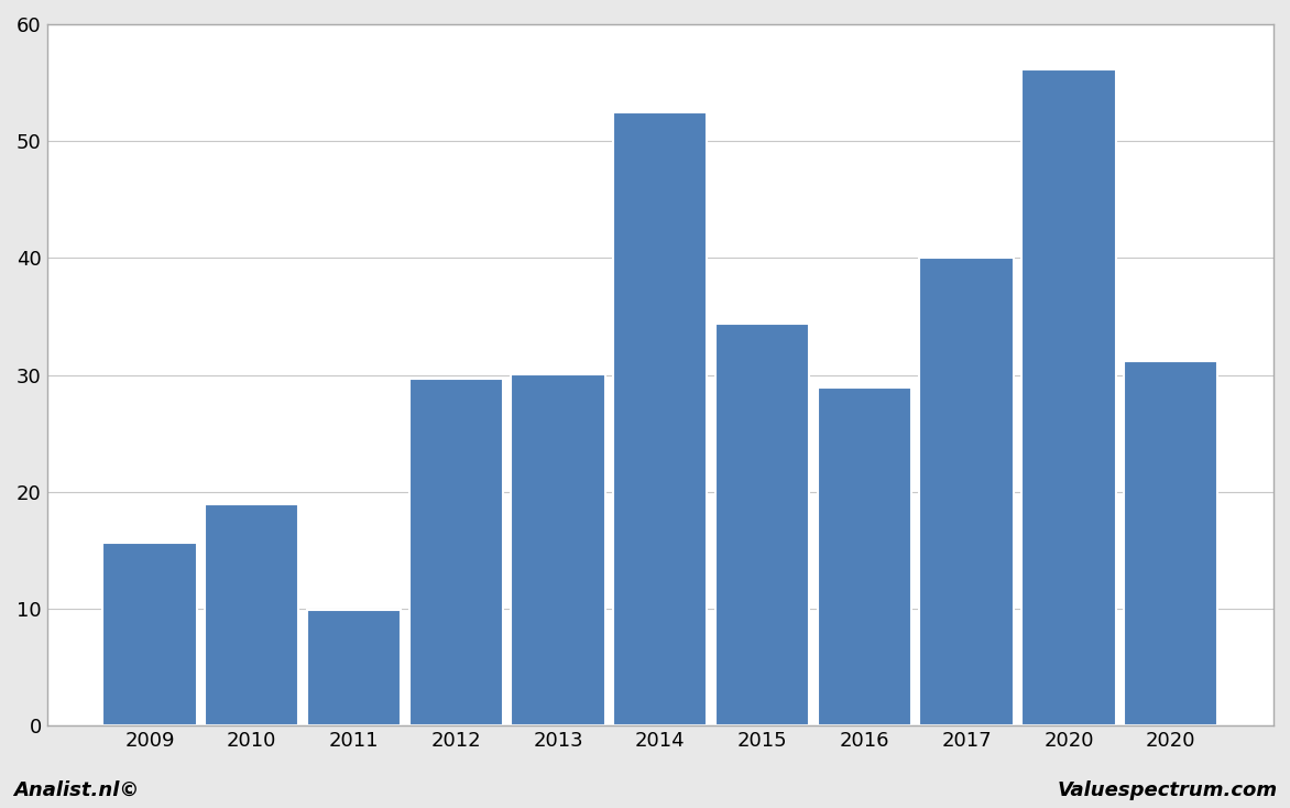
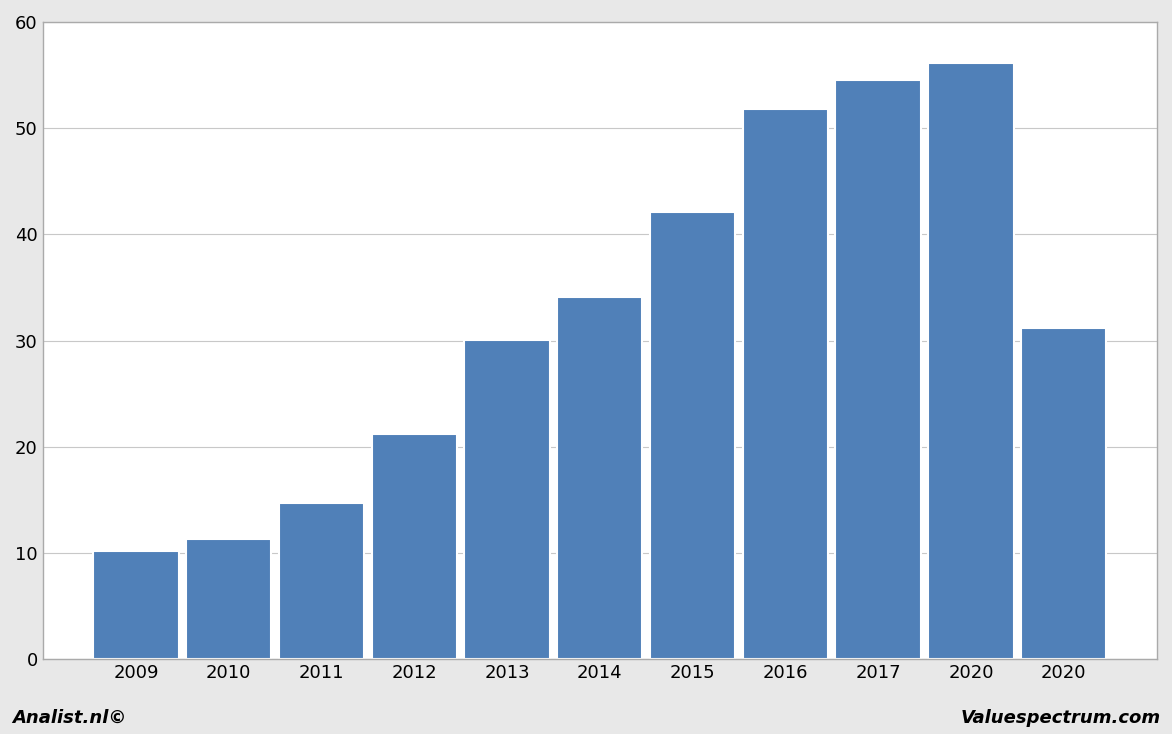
2009: 15.7 -> 10.2
2010: 19.0 -> 11.3
2011: 9.9 -> 14.7
2012: 29.7 -> 21.2
2014: 52.5 -> 34.1
2015: 34.4 -> 42.1
2016: 28.9 -> 51.8
2017: 40.0 -> 54.5
